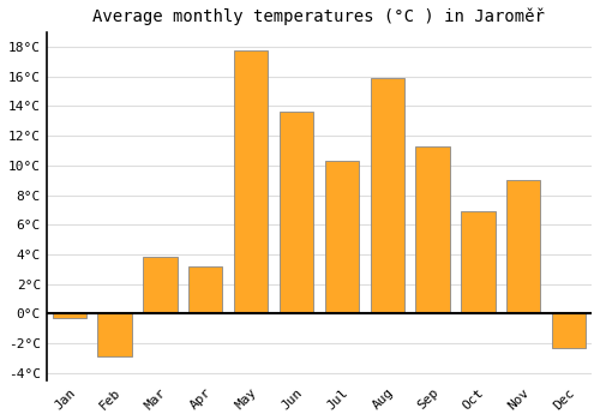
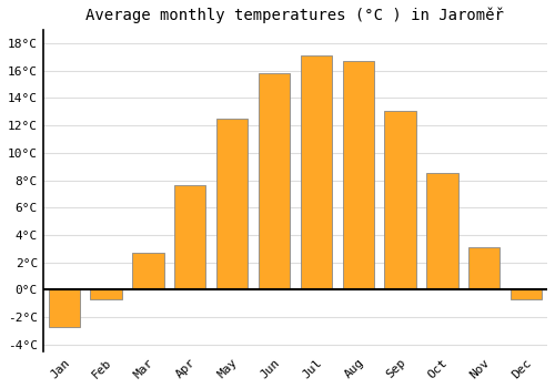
Jan: -0.3°C -> -2.7°C
Feb: -2.9°C -> -0.7°C
Mar: 3.8°C -> 2.7°C
Apr: 3.2°C -> 7.6°C
May: 17.8°C -> 12.5°C
Jun: 13.6°C -> 15.8°C
Jul: 10.3°C -> 17.1°C
Aug: 15.9°C -> 16.7°C
Sep: 11.3°C -> 13.1°C
Oct: 6.9°C -> 8.5°C
Nov: 9.0°C -> 3.1°C
Dec: -2.3°C -> -0.7°C
